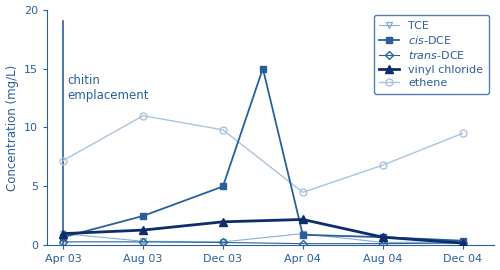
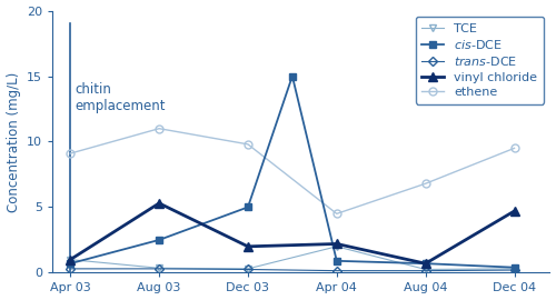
ethene/Apr 03: 7.2 -> 9.1
vinyl chloride/Aug 03: 1.3 -> 5.3
TCE/Apr 04: 1.0 -> 2.0
vinyl chloride/Dec 04: 0.2 -> 4.7
